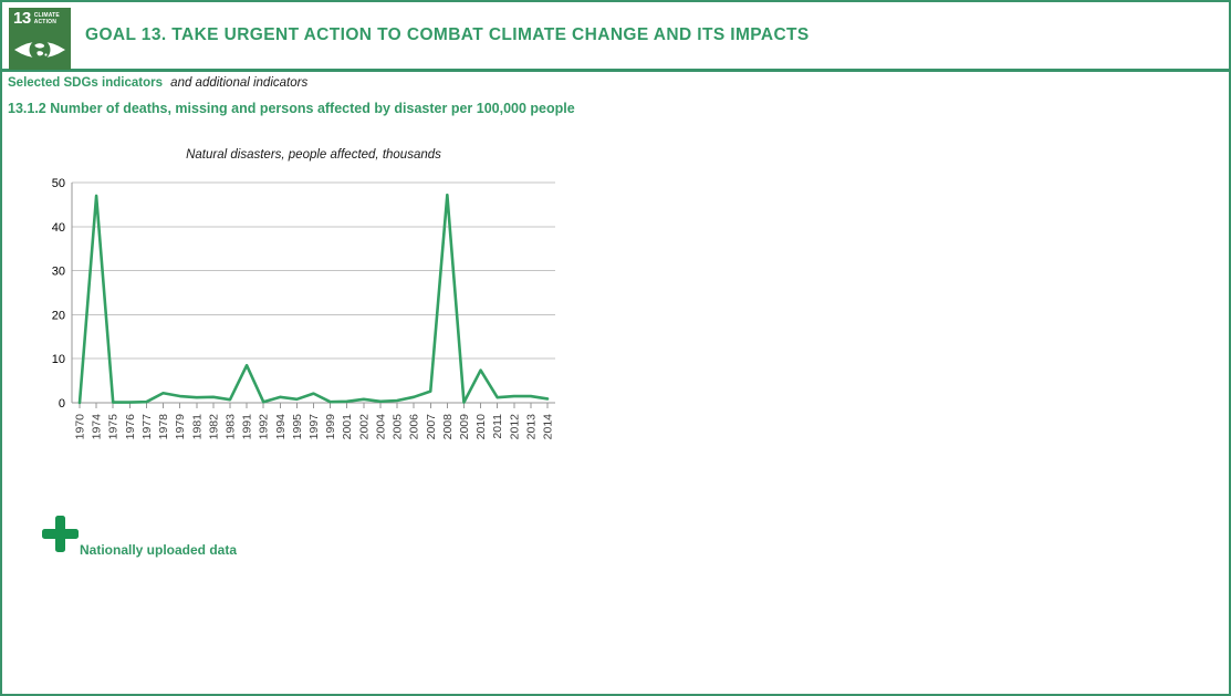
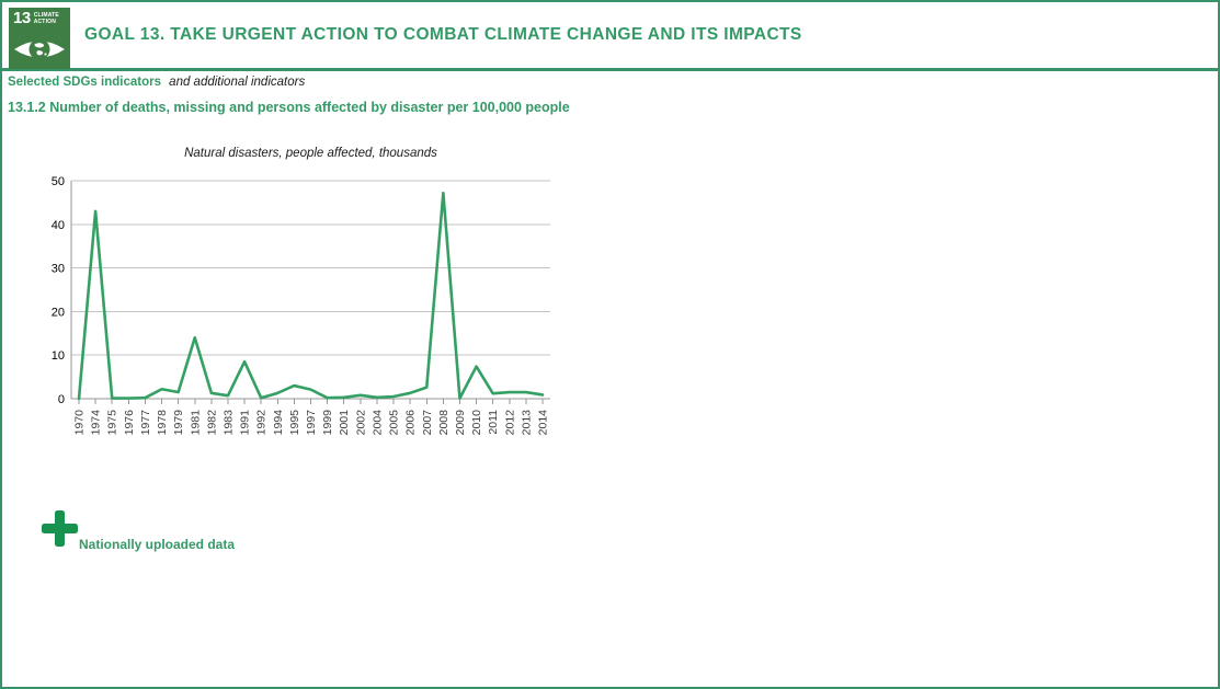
1974: 47 -> 43
1981: 1 -> 14
1995: 1 -> 3
